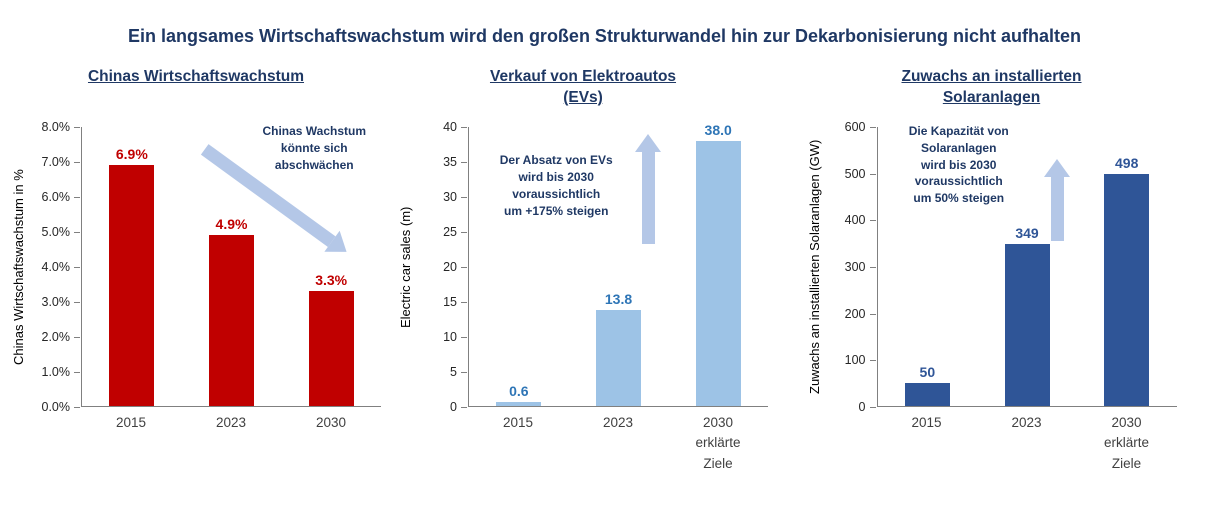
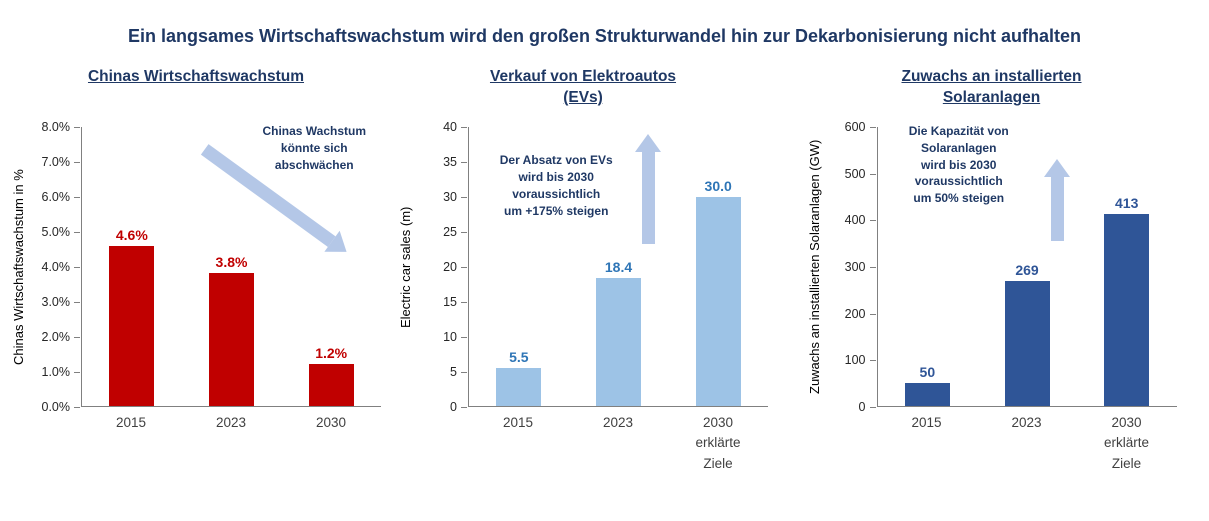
Chinas Wirtschaftswachstum/2015: 6.9% -> 4.6%
Chinas Wirtschaftswachstum/2023: 4.9% -> 3.8%
Chinas Wirtschaftswachstum/2030: 3.3% -> 1.2%
Verkauf von Elektroautos (EVs)/2015: 0.6 -> 5.5
Verkauf von Elektroautos (EVs)/2023: 13.8 -> 18.4
Verkauf von Elektroautos (EVs)/2030 erklärte Ziele: 38.0 -> 30.0
Zuwachs an installierten Solaranlagen/2023: 349 -> 269
Zuwachs an installierten Solaranlagen/2030 erklärte Ziele: 498 -> 413
